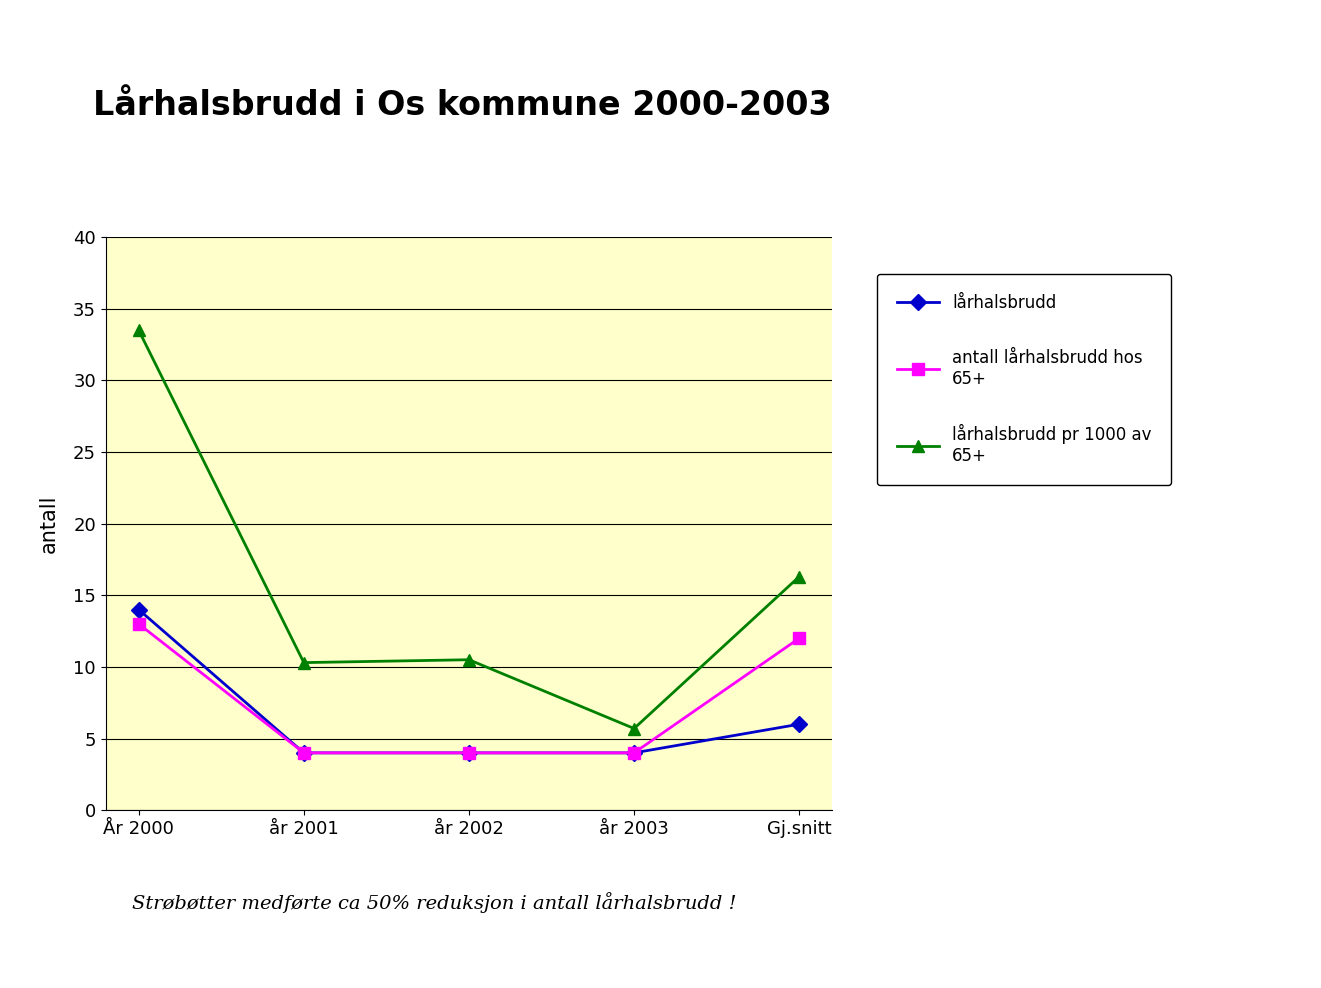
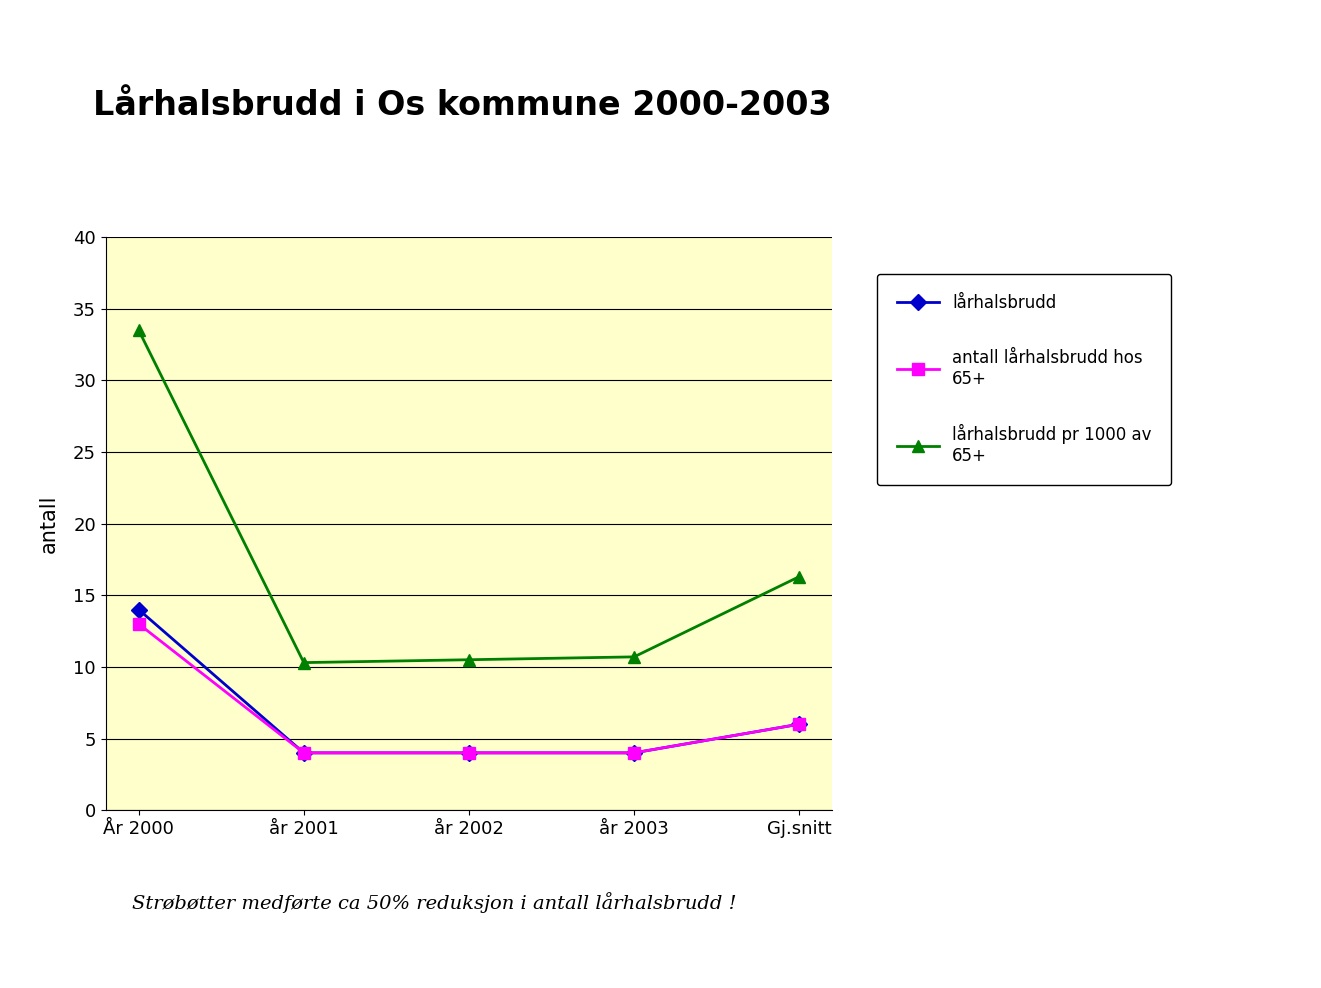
lårhalsbrudd pr 1000 av 65+/år 2003: 5.7 -> 10.7
antall lårhalsbrudd hos 65+/Gj.snitt: 12 -> 6
